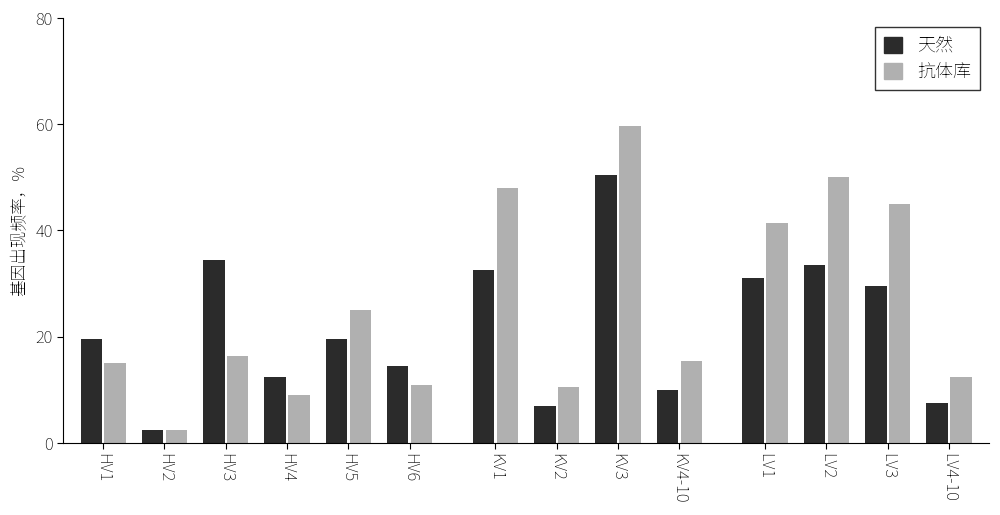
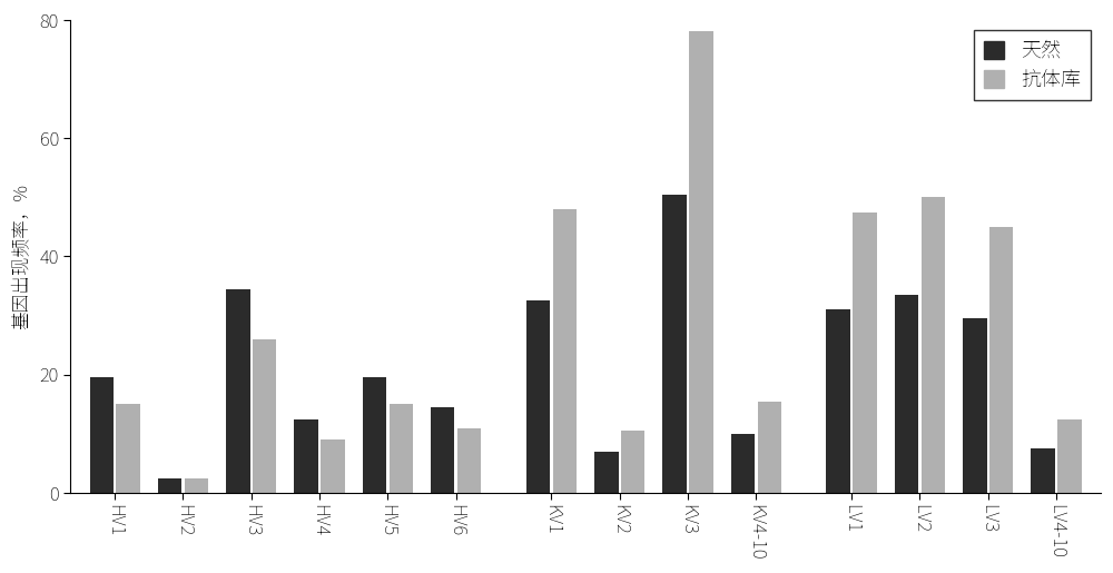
抗体库/HV3: 16.4 -> 26.0
抗体库/HV5: 25.0 -> 15.0
抗体库/KV3: 59.6 -> 78.0
抗体库/LV1: 41.4 -> 47.5
